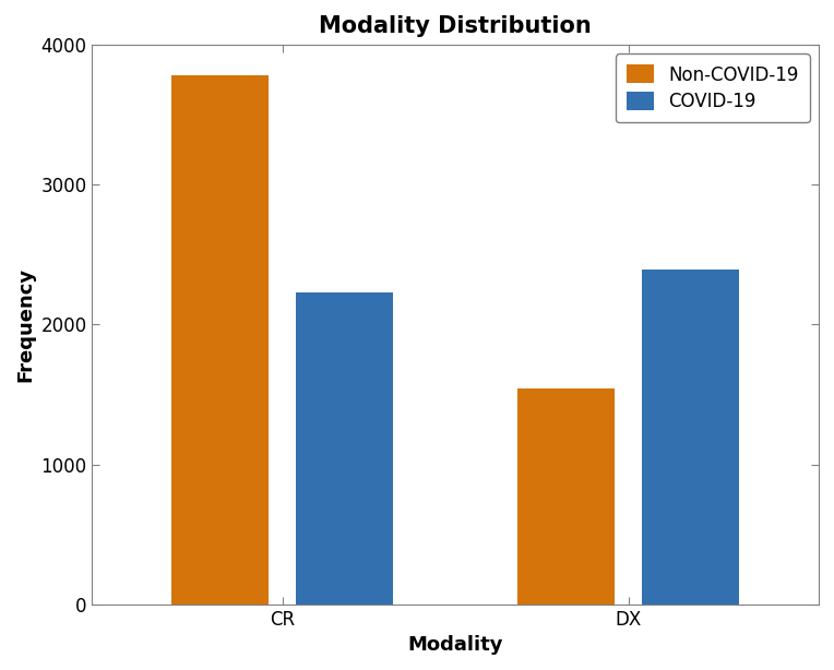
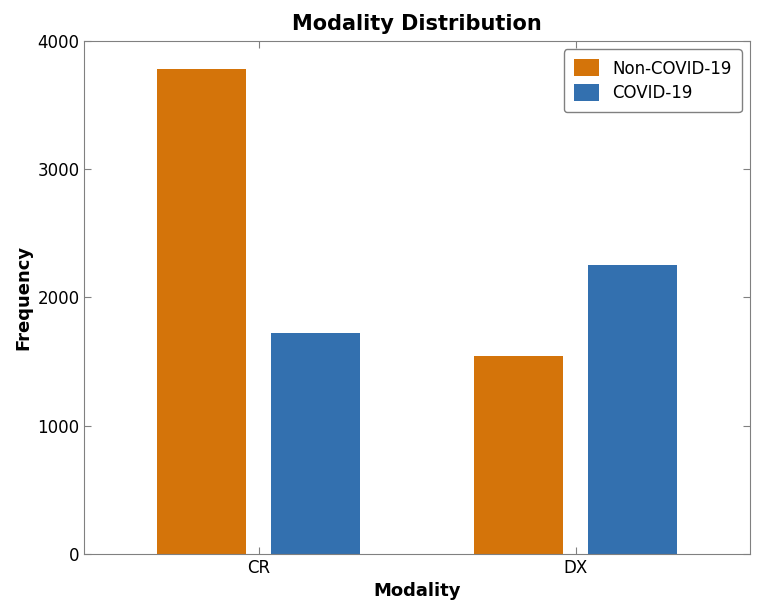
COVID-19/CR: 2230 -> 1720
COVID-19/DX: 2390 -> 2250
